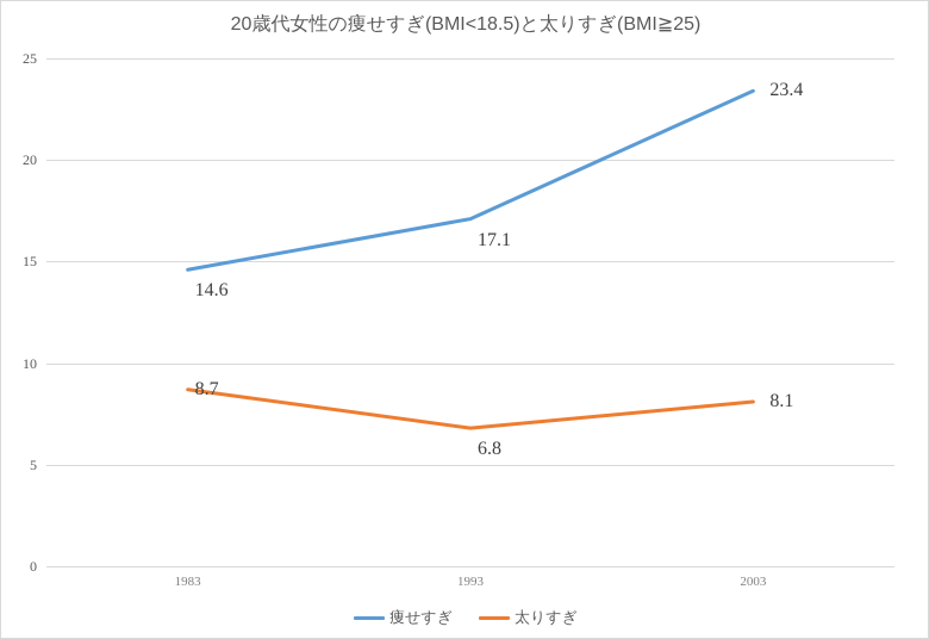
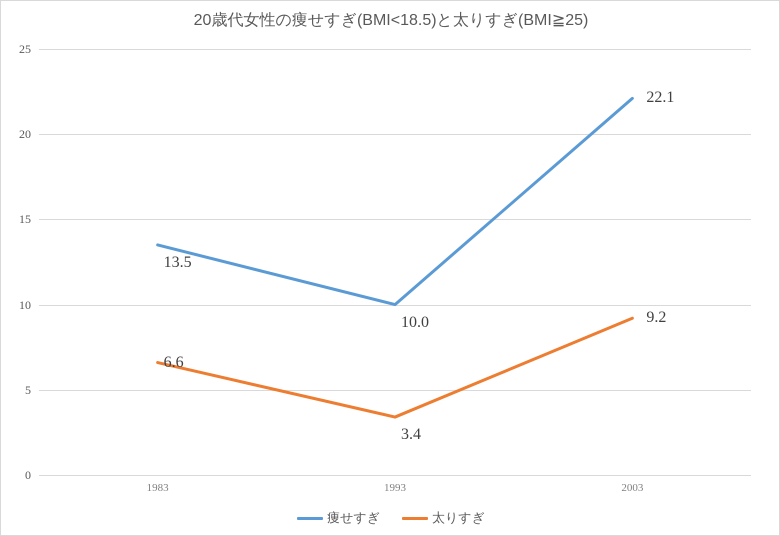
痩せすぎ/1983: 14.6 -> 13.5
太りすぎ/1983: 8.7 -> 6.6
痩せすぎ/1993: 17.1 -> 10.0
太りすぎ/1993: 6.8 -> 3.4
痩せすぎ/2003: 23.4 -> 22.1
太りすぎ/2003: 8.1 -> 9.2
